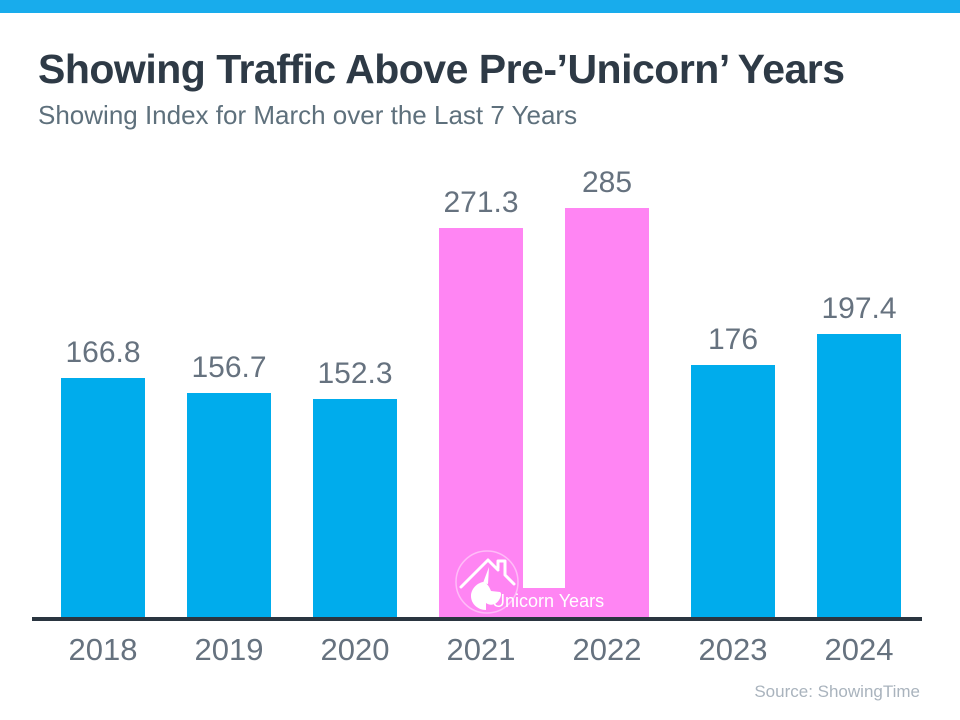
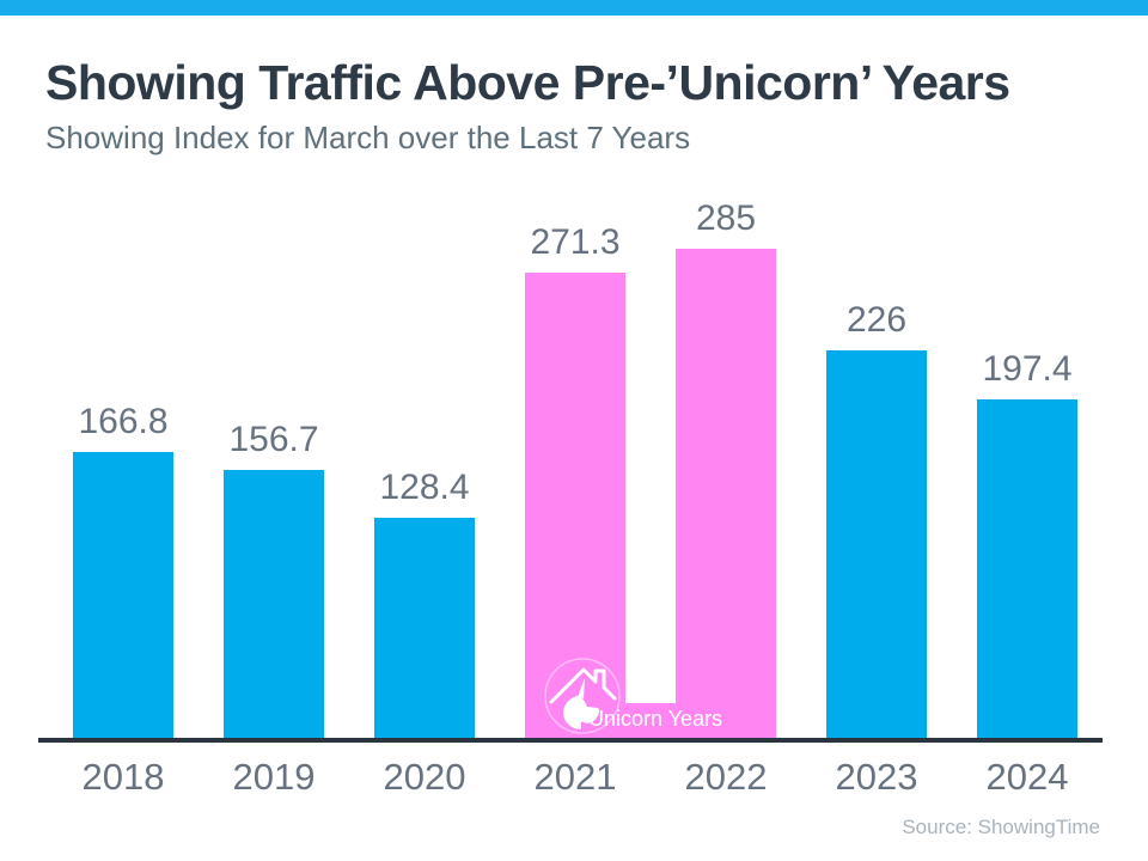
2020: 152.3 -> 128.4
2023: 176 -> 226
